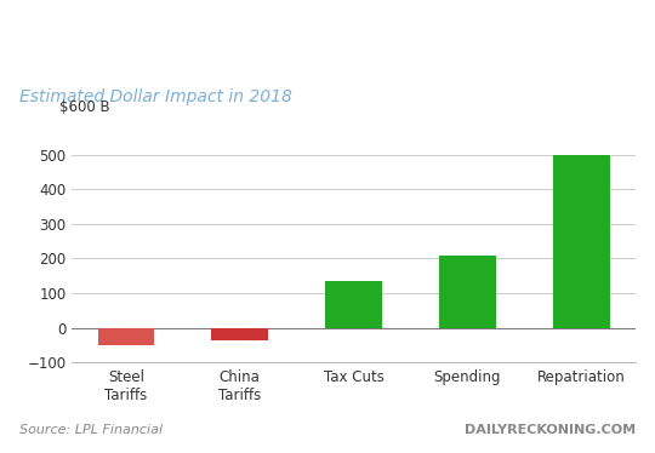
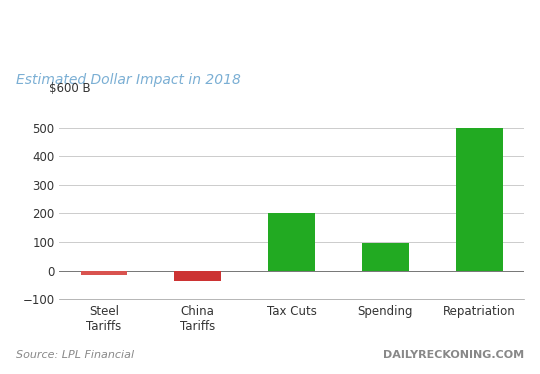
Steel Tariffs: -50 -> -15
Tax Cuts: 135 -> 200
Spending: 210 -> 95
